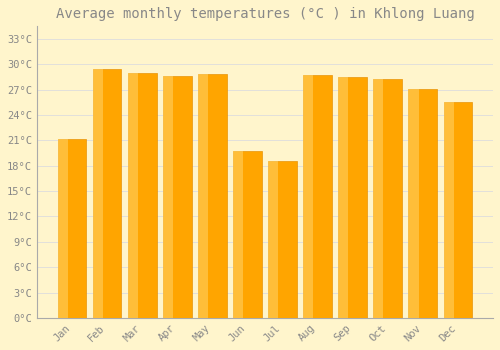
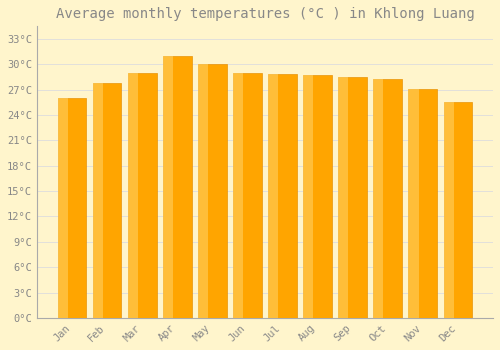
Jan: 21.2°C -> 26.0°C
Feb: 29.4°C -> 27.8°C
Apr: 28.6°C -> 31.0°C
May: 28.8°C -> 30.0°C
Jun: 19.8°C -> 29.0°C
Jul: 18.6°C -> 28.8°C
